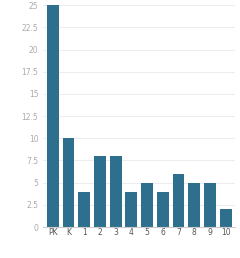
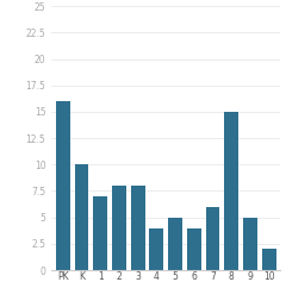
PK: 25 -> 16
1: 4 -> 7
8: 5 -> 15
